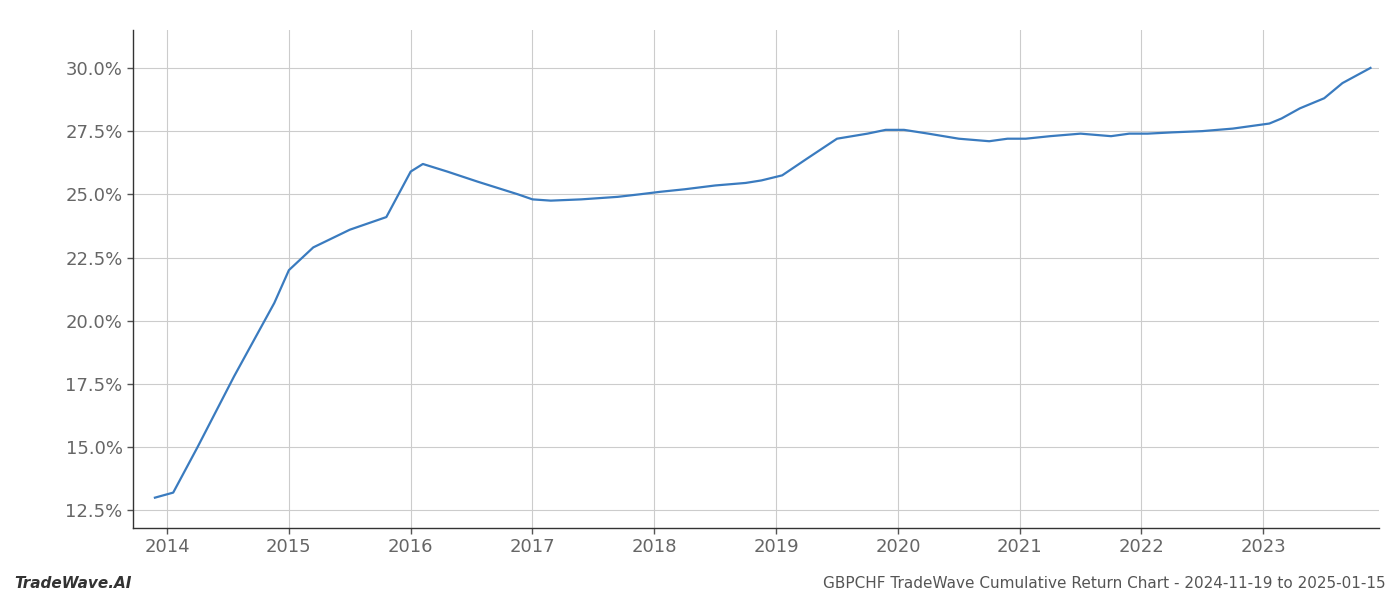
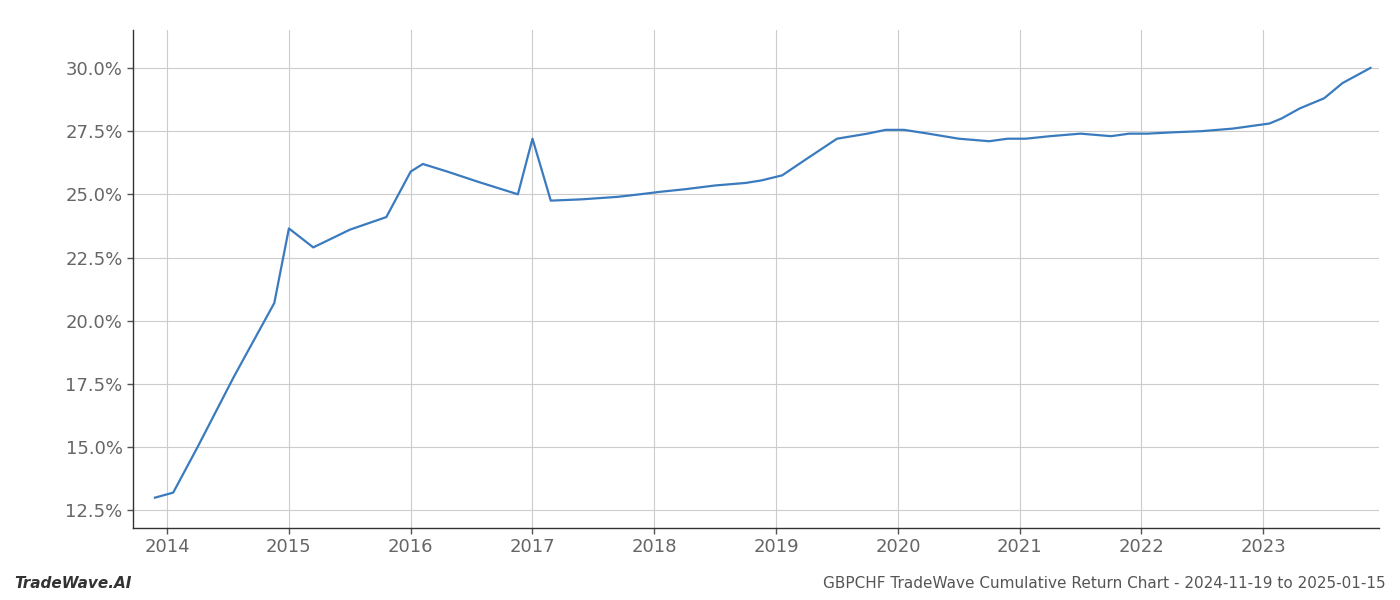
2015: 22.00% -> 23.65%
2017: 24.80% -> 27.20%
